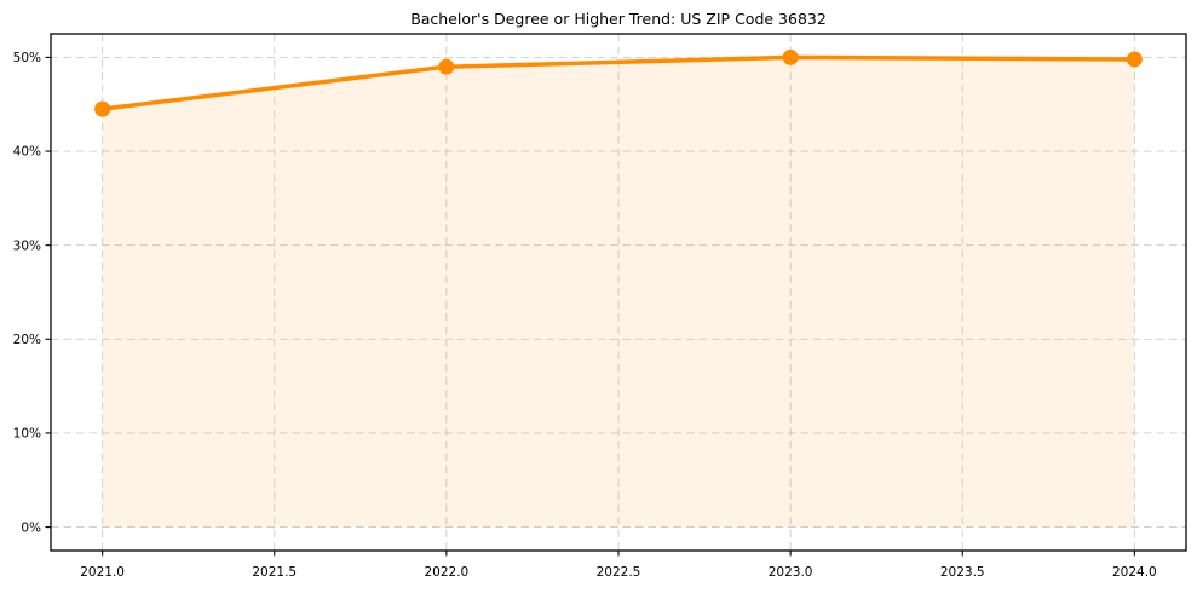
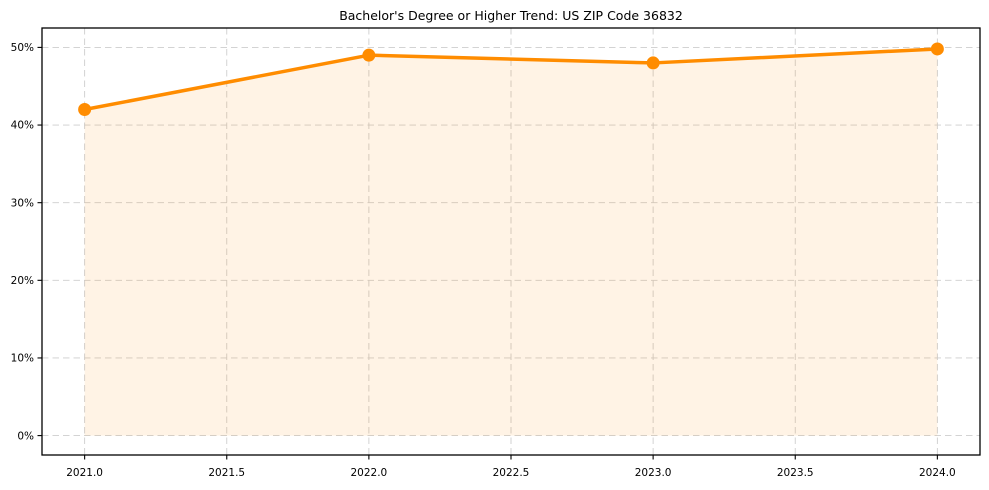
2021.0: 44% -> 42%
2023.0: 50% -> 48%
